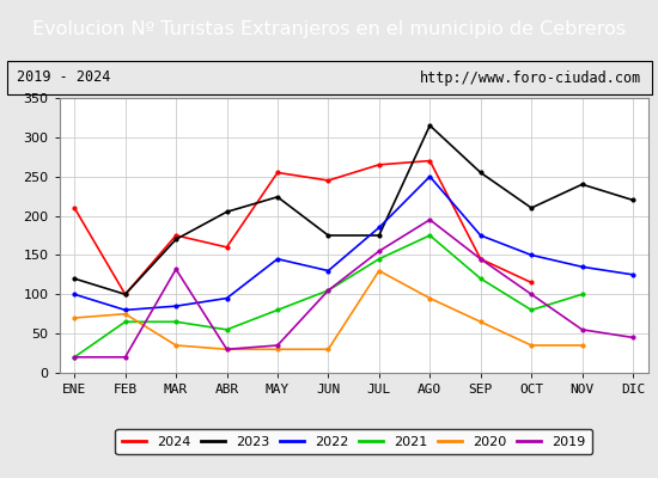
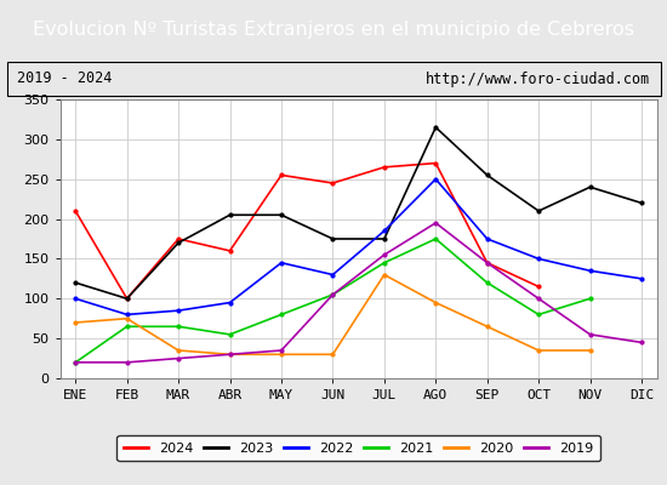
2019/MAR: 132 -> 25
2023/MAY: 224 -> 205
